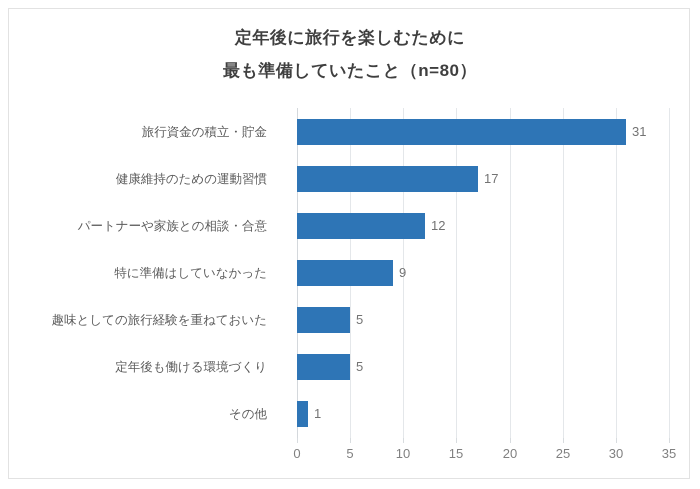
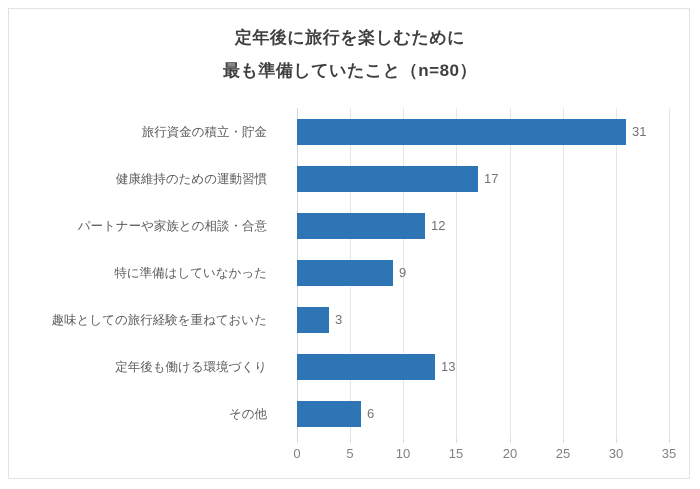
趣味としての旅行経験を重ねておいた: 5 -> 3
定年後も働ける環境づくり: 5 -> 13
その他: 1 -> 6
